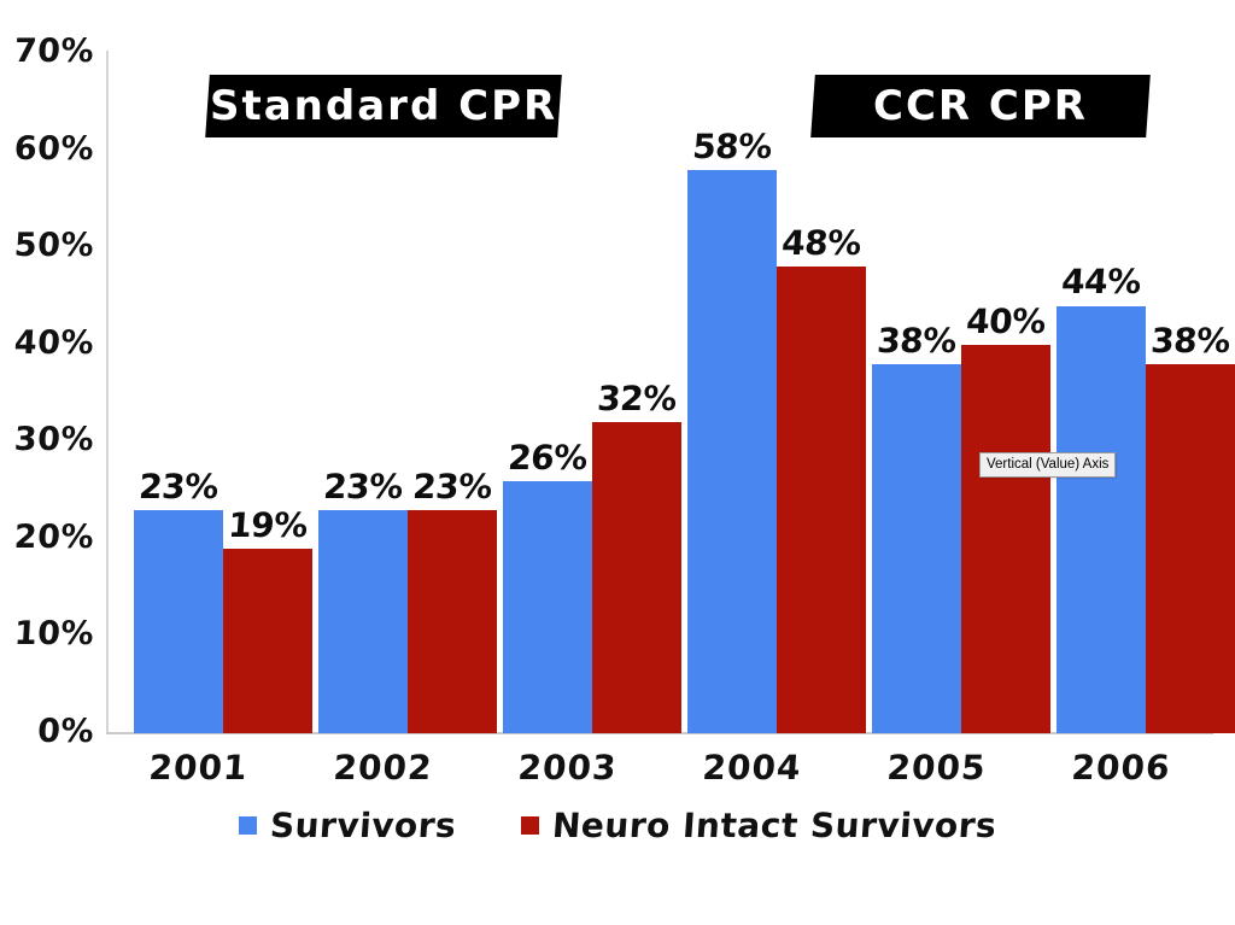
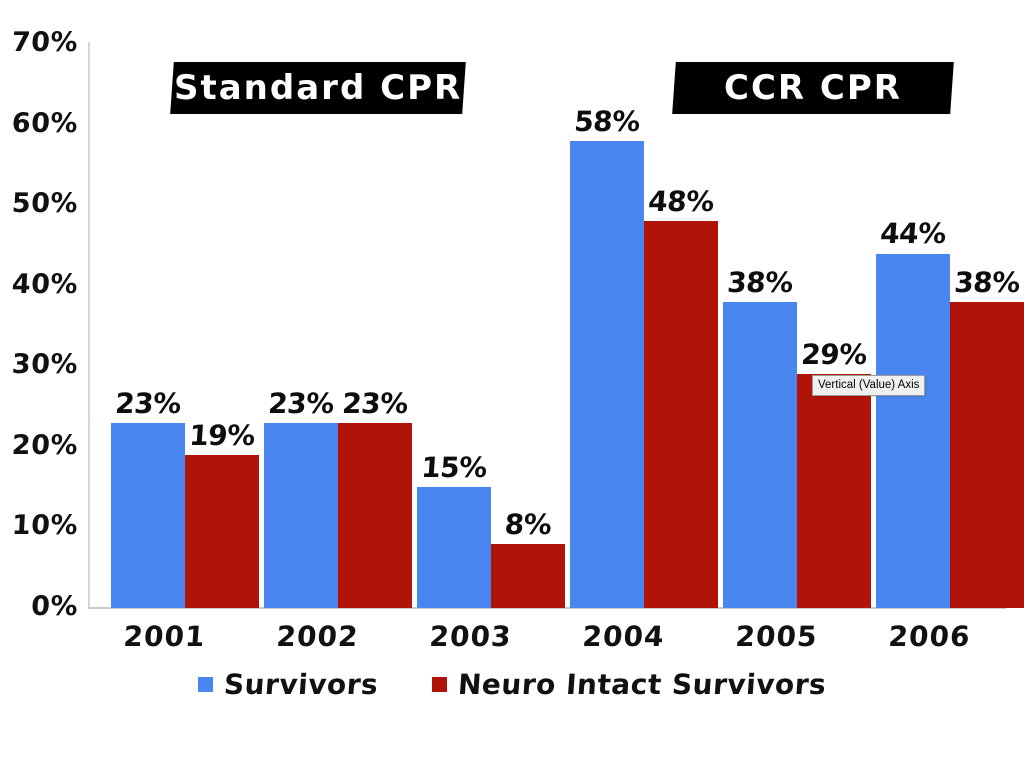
Survivors/2003: 26% -> 15%
Neuro Intact Survivors/2003: 32% -> 8%
Neuro Intact Survivors/2005: 40% -> 29%
